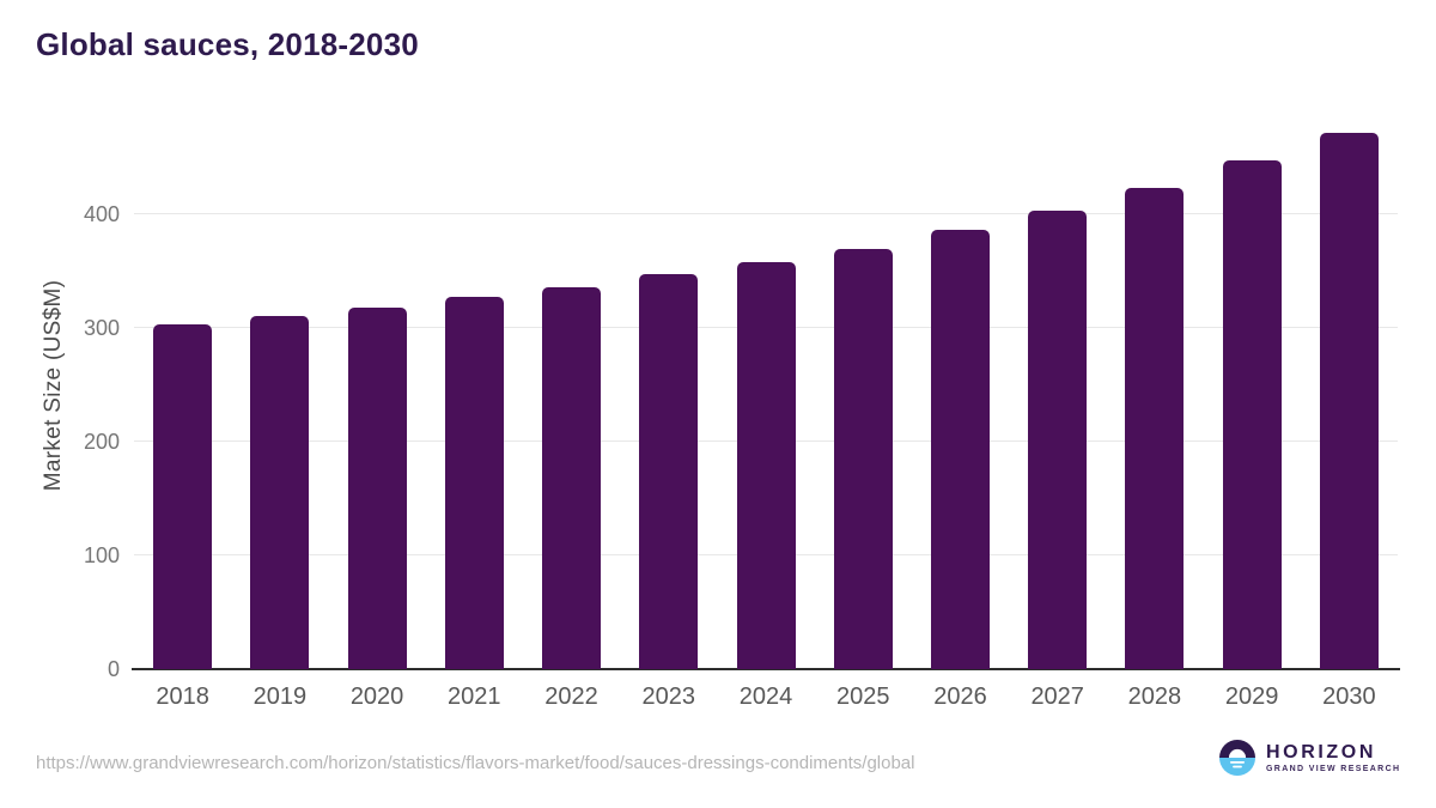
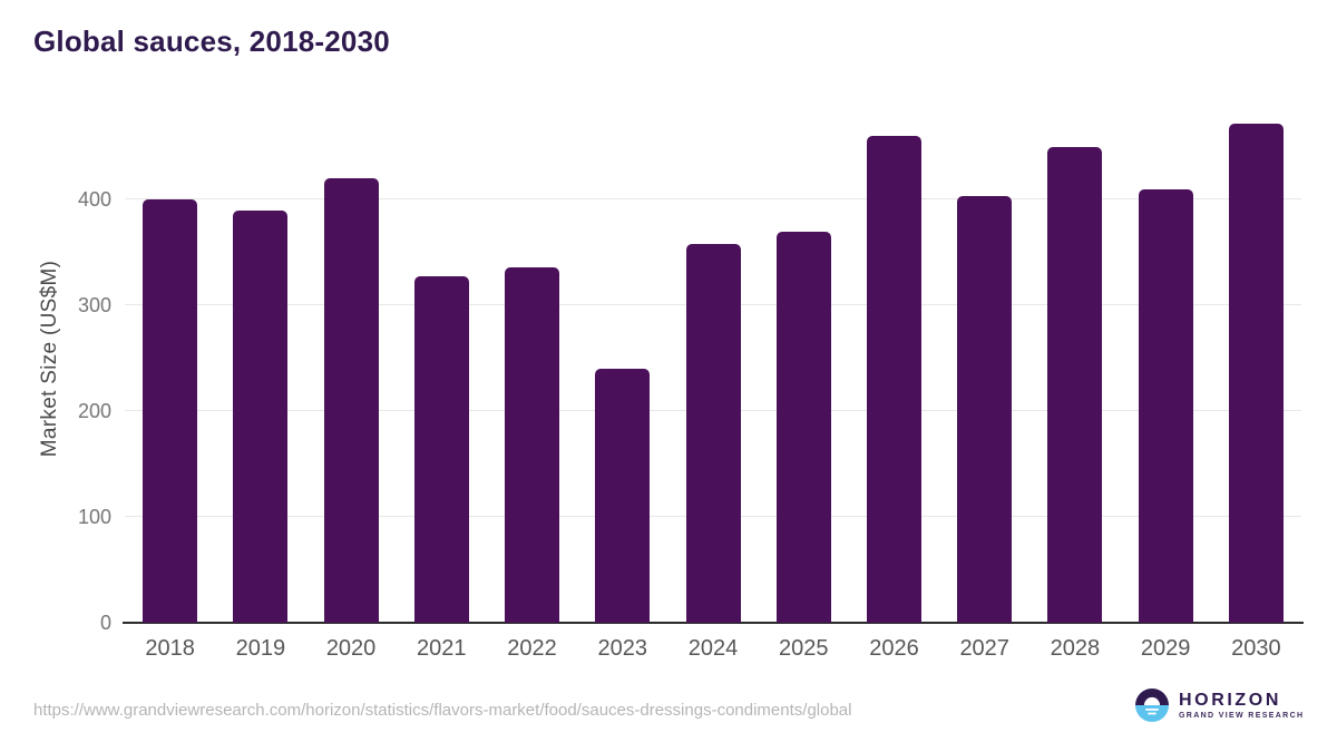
2018: 300 -> 400
2019: 310 -> 390
2020: 320 -> 420
2023: 350 -> 240
2026: 390 -> 460
2028: 420 -> 450
2029: 450 -> 410
